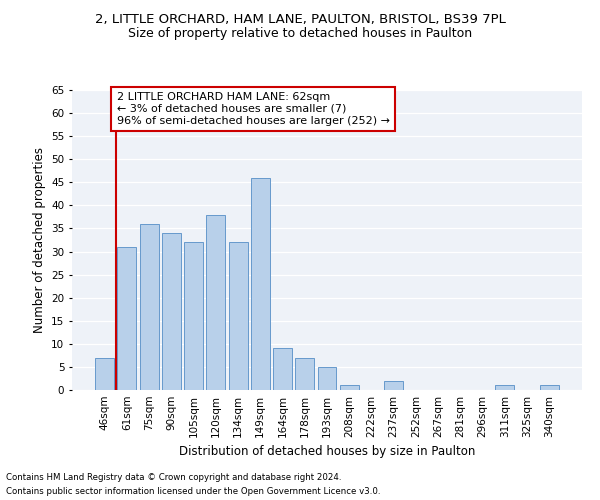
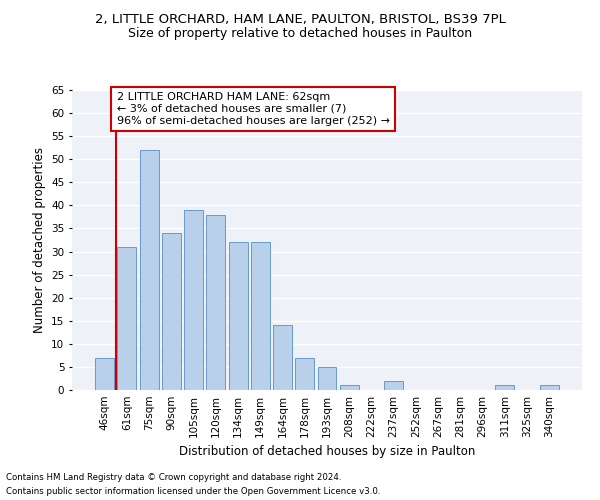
75sqm: 36 -> 52
105sqm: 32 -> 39
149sqm: 46 -> 32
164sqm: 9 -> 14
